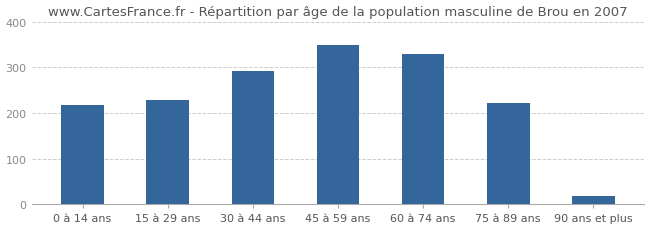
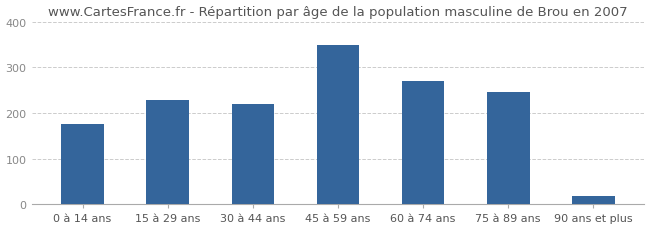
0 à 14 ans: 218 -> 175
30 à 44 ans: 291 -> 220
60 à 74 ans: 328 -> 270
75 à 89 ans: 222 -> 245
